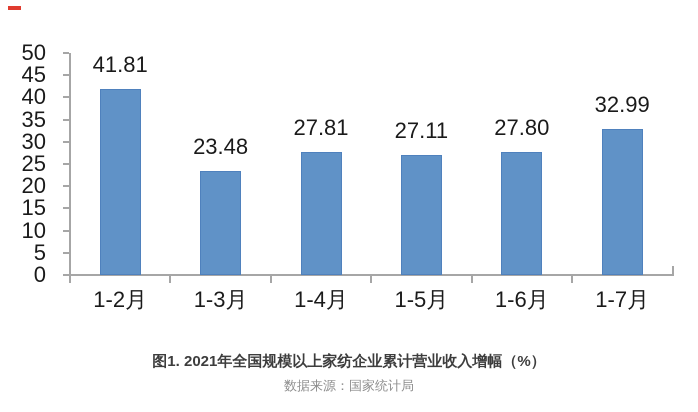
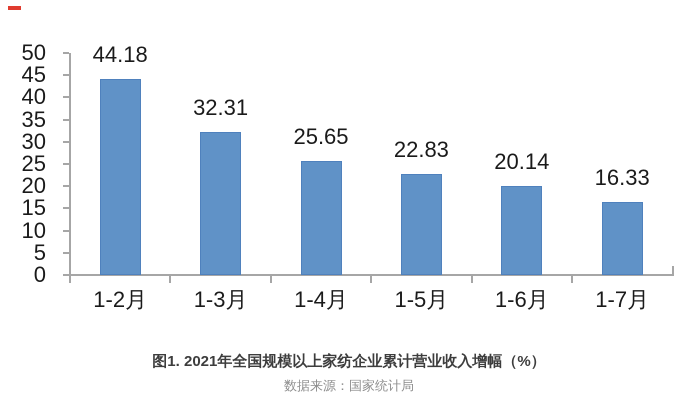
1-2月: 41.81 -> 44.18
1-3月: 23.48 -> 32.31
1-4月: 27.81 -> 25.65
1-5月: 27.11 -> 22.83
1-6月: 27.80 -> 20.14
1-7月: 32.99 -> 16.33
